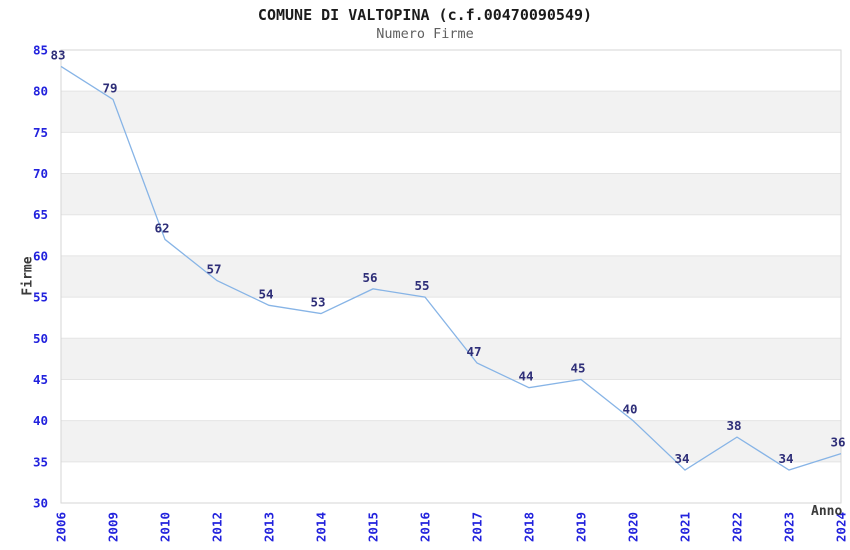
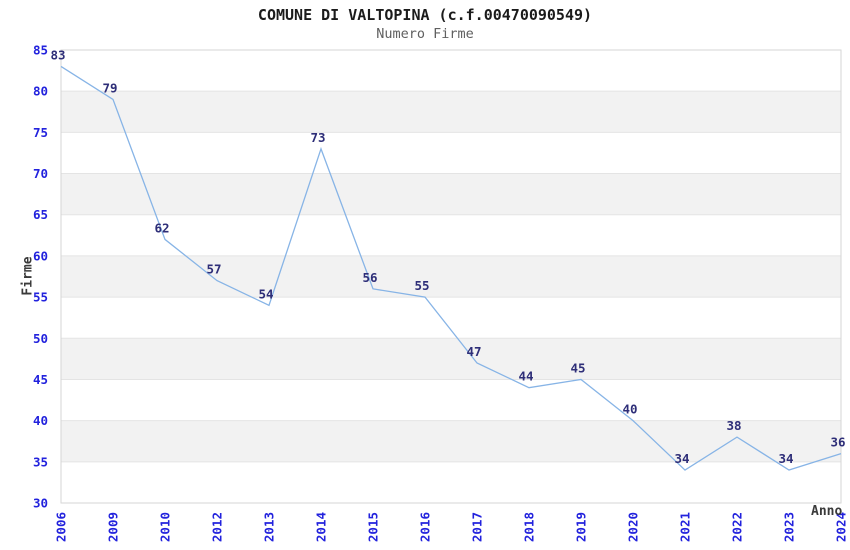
2014: 53 -> 73
